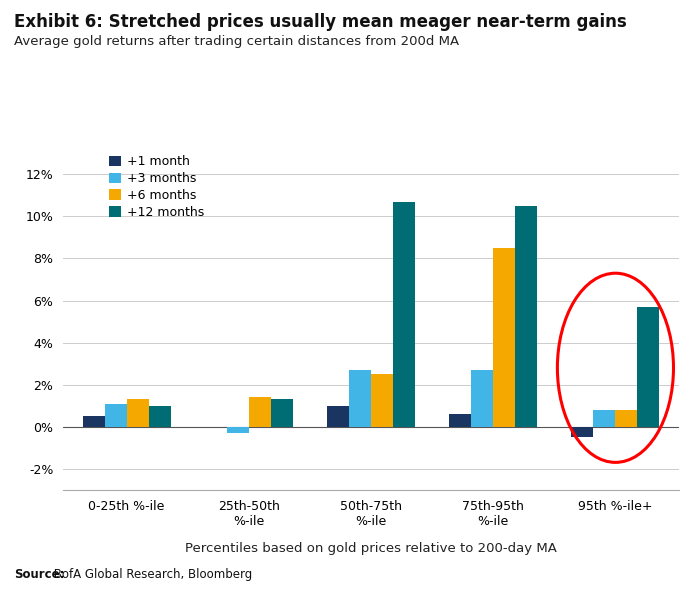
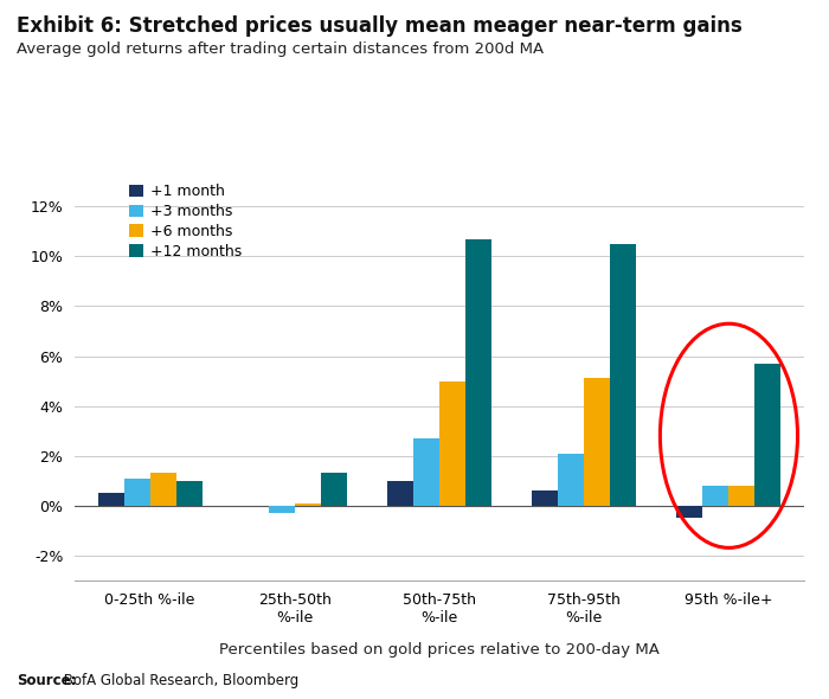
+6 months/25th-50th %-ile: 1.4% -> 0.1%
+6 months/50th-75th %-ile: 2.5% -> 5.0%
+3 months/75th-95th %-ile: 2.7% -> 2.1%
+6 months/75th-95th %-ile: 8.5% -> 5.1%
